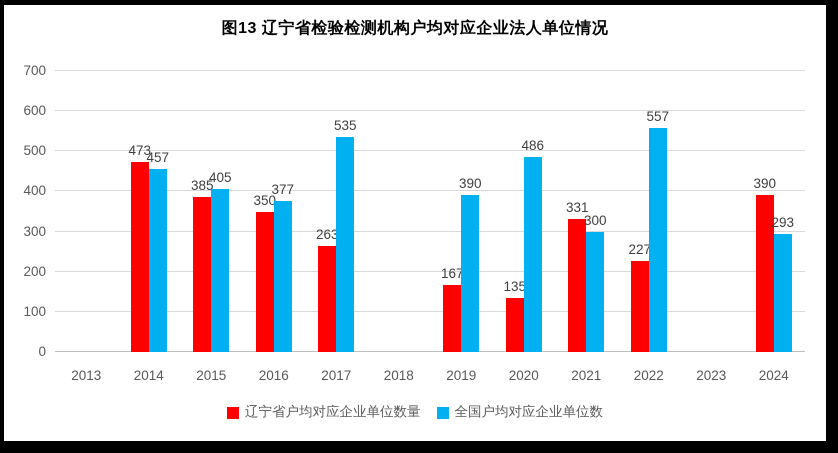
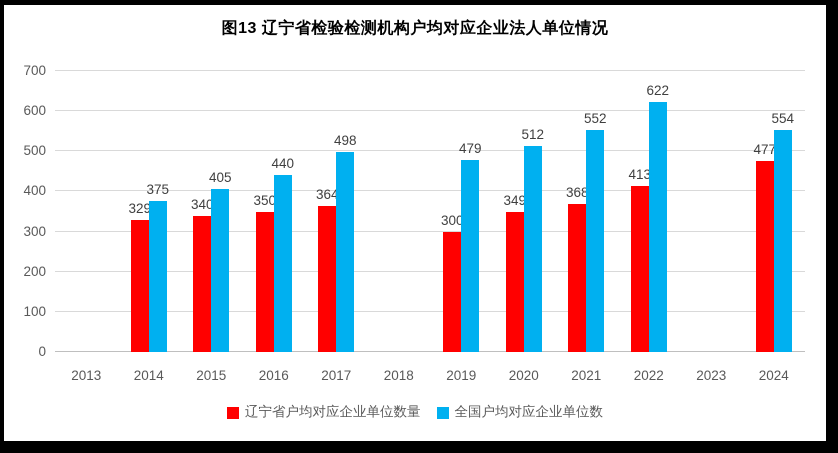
辽宁省户均对应企业单位数量/2014: 473 -> 329
全国户均对应企业单位数/2014: 457 -> 375
辽宁省户均对应企业单位数量/2015: 385 -> 340
全国户均对应企业单位数/2016: 377 -> 440
辽宁省户均对应企业单位数量/2017: 263 -> 364
全国户均对应企业单位数/2017: 535 -> 498
辽宁省户均对应企业单位数量/2019: 167 -> 300
全国户均对应企业单位数/2019: 390 -> 479
辽宁省户均对应企业单位数量/2020: 135 -> 349
全国户均对应企业单位数/2020: 486 -> 512
辽宁省户均对应企业单位数量/2021: 331 -> 368
全国户均对应企业单位数/2021: 300 -> 552
辽宁省户均对应企业单位数量/2022: 227 -> 413
全国户均对应企业单位数/2022: 557 -> 622
辽宁省户均对应企业单位数量/2024: 390 -> 477
全国户均对应企业单位数/2024: 293 -> 554
